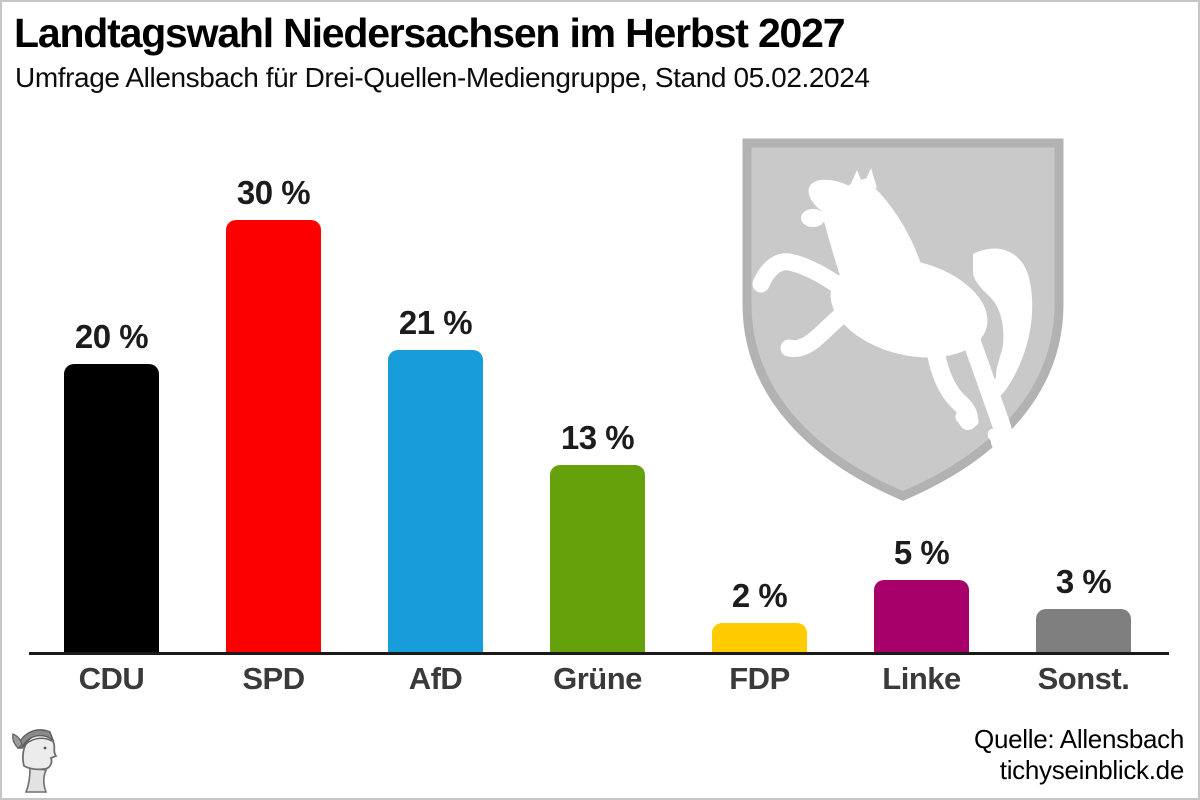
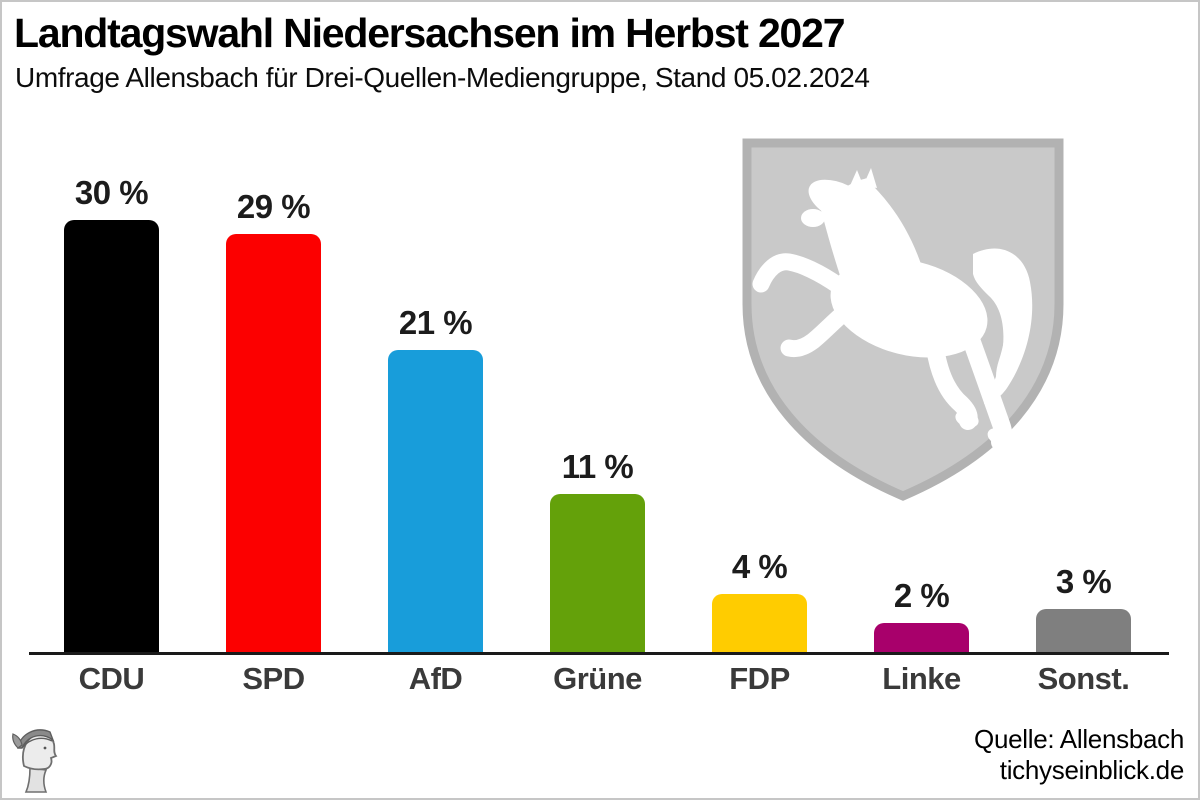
CDU: 20 -> 30
SPD: 30 -> 29
Grüne: 13 -> 11
FDP: 2 -> 4
Linke: 5 -> 2
